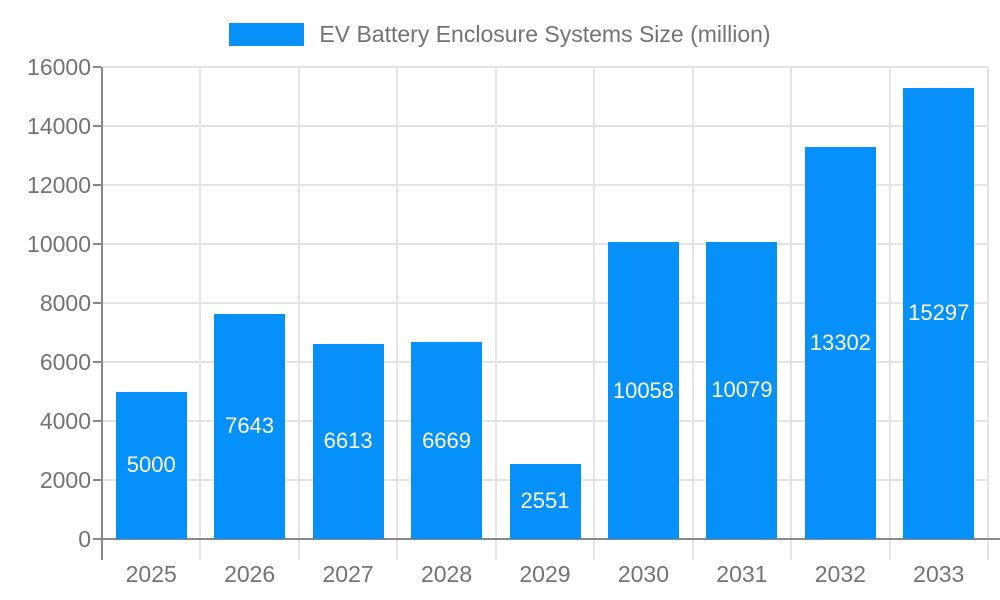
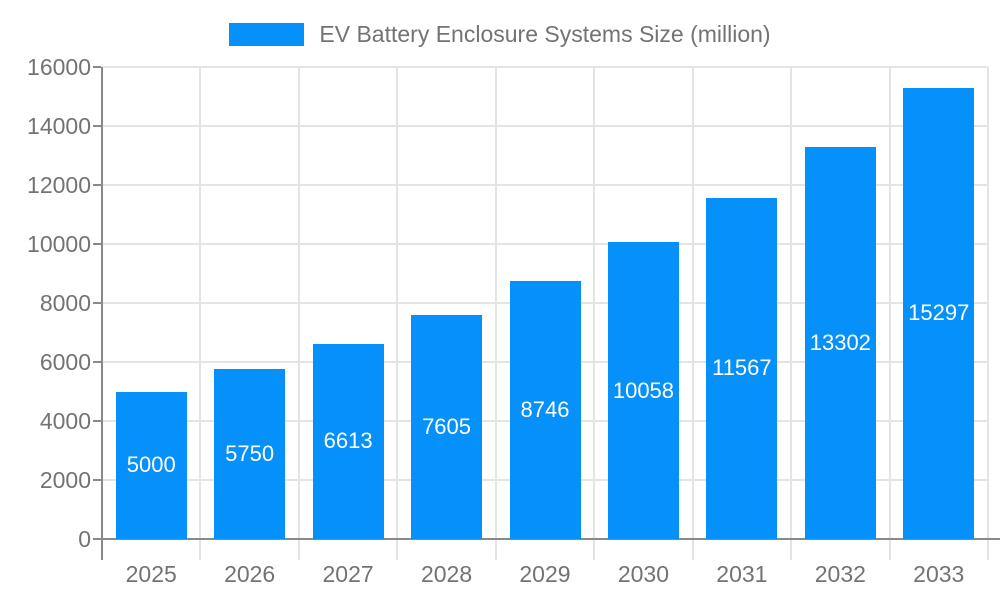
2026: 7643 -> 5750
2028: 6669 -> 7605
2029: 2551 -> 8746
2031: 10079 -> 11567
